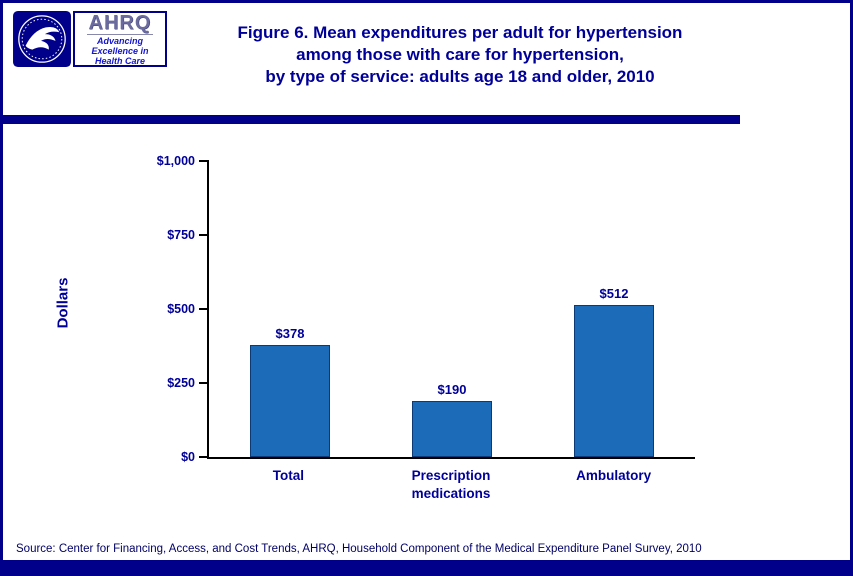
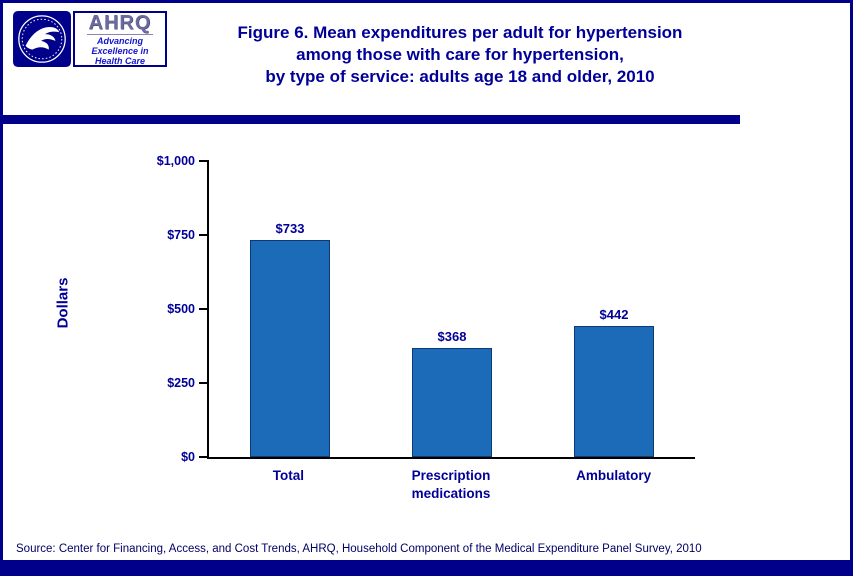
Total: $378 -> $733
Prescription medications: $190 -> $368
Ambulatory: $512 -> $442
